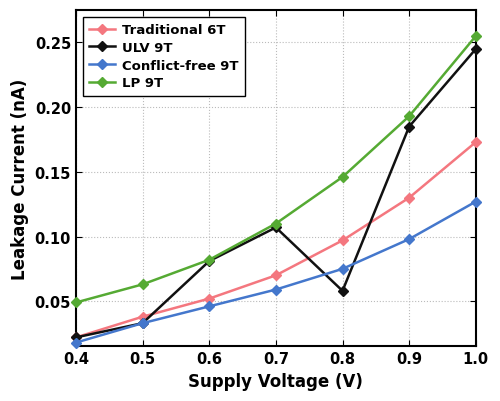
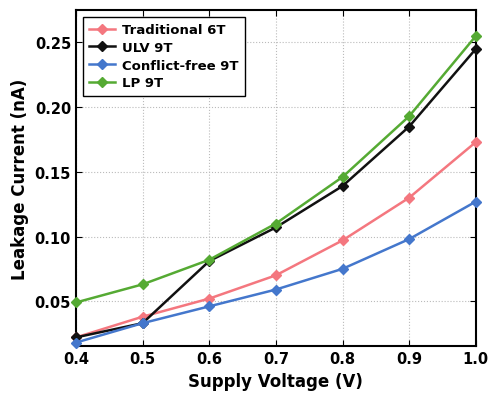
ULV 9T/0.8: 0.058 -> 0.139
